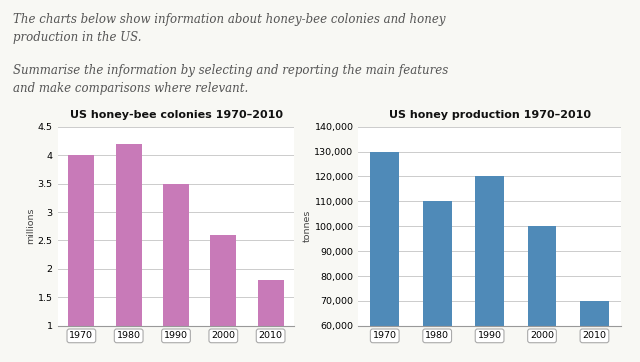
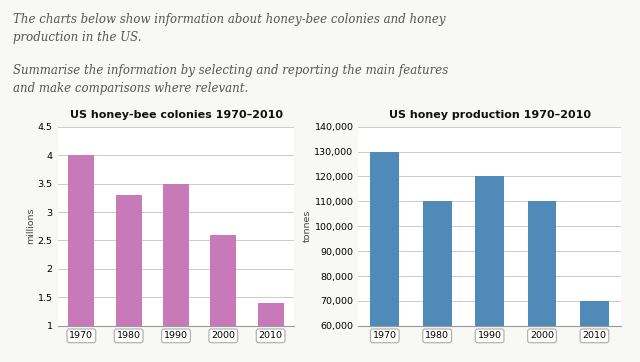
US honey-bee colonies 1970–2010/1980: 4.2 -> 3.3
US honey-bee colonies 1970–2010/2010: 1.8 -> 1.4
US honey production 1970–2010/2000: 100,000 -> 110,000
